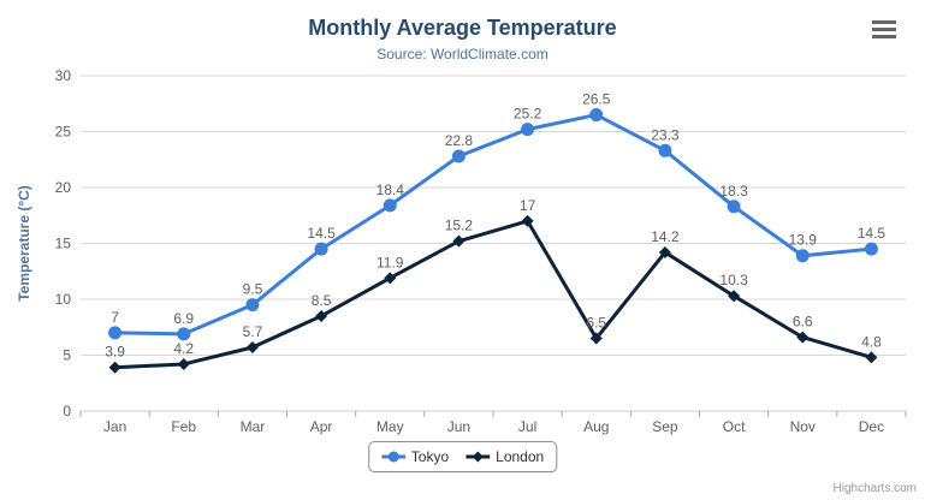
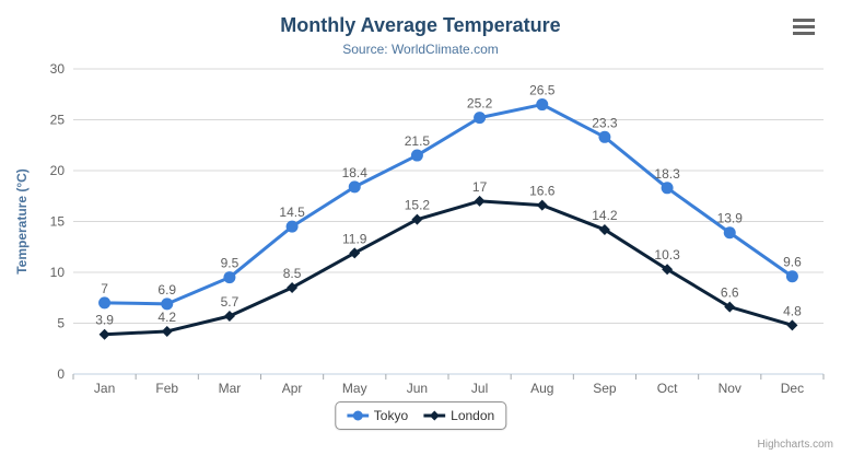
Tokyo/Jun: 22.8 -> 21.5
London/Aug: 6.5 -> 16.6
Tokyo/Dec: 14.5 -> 9.6
